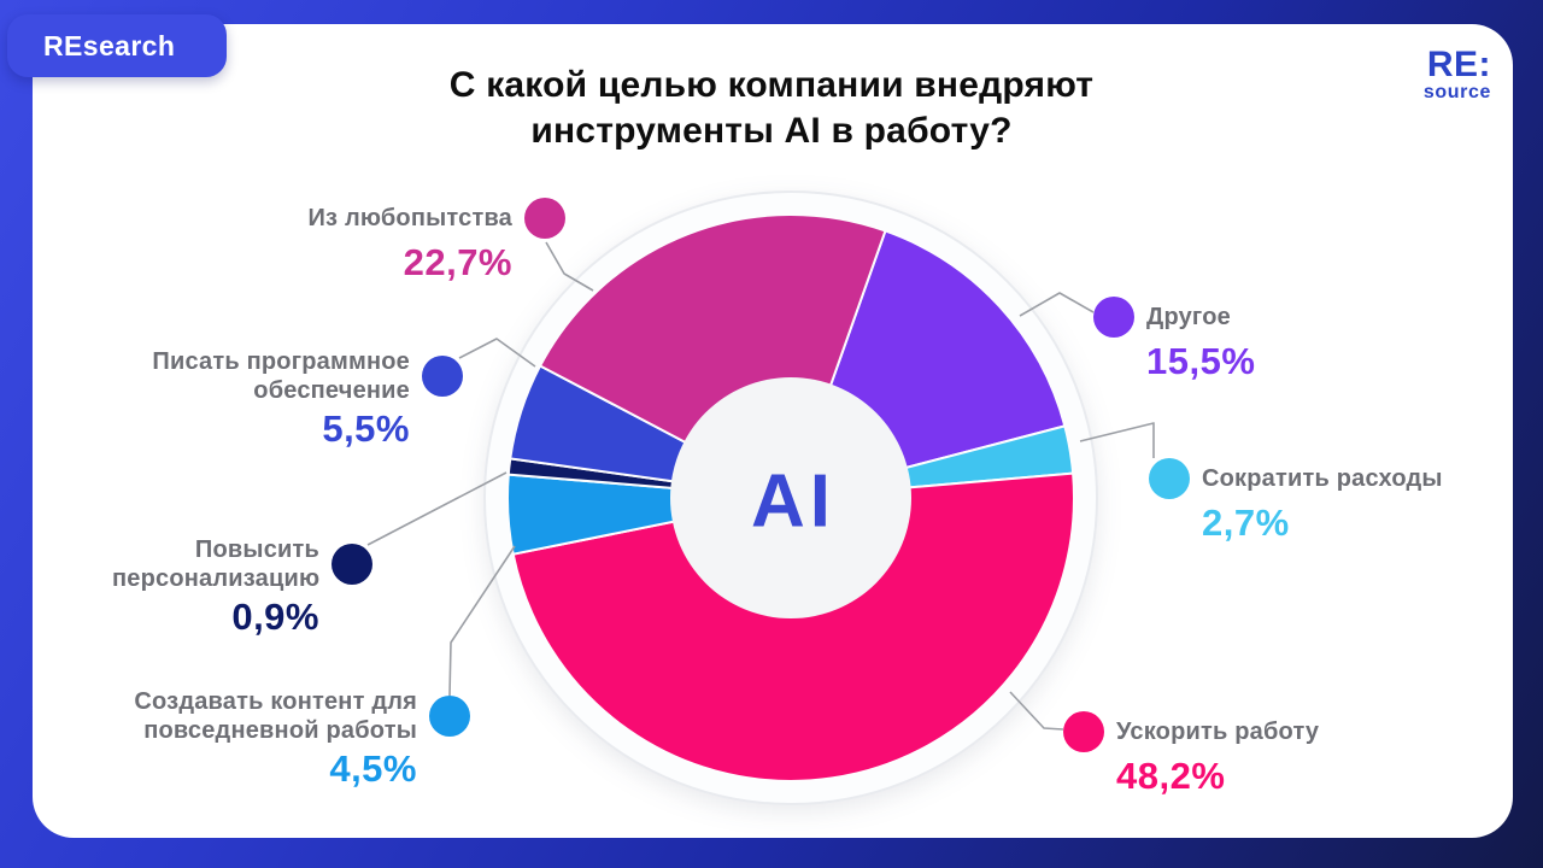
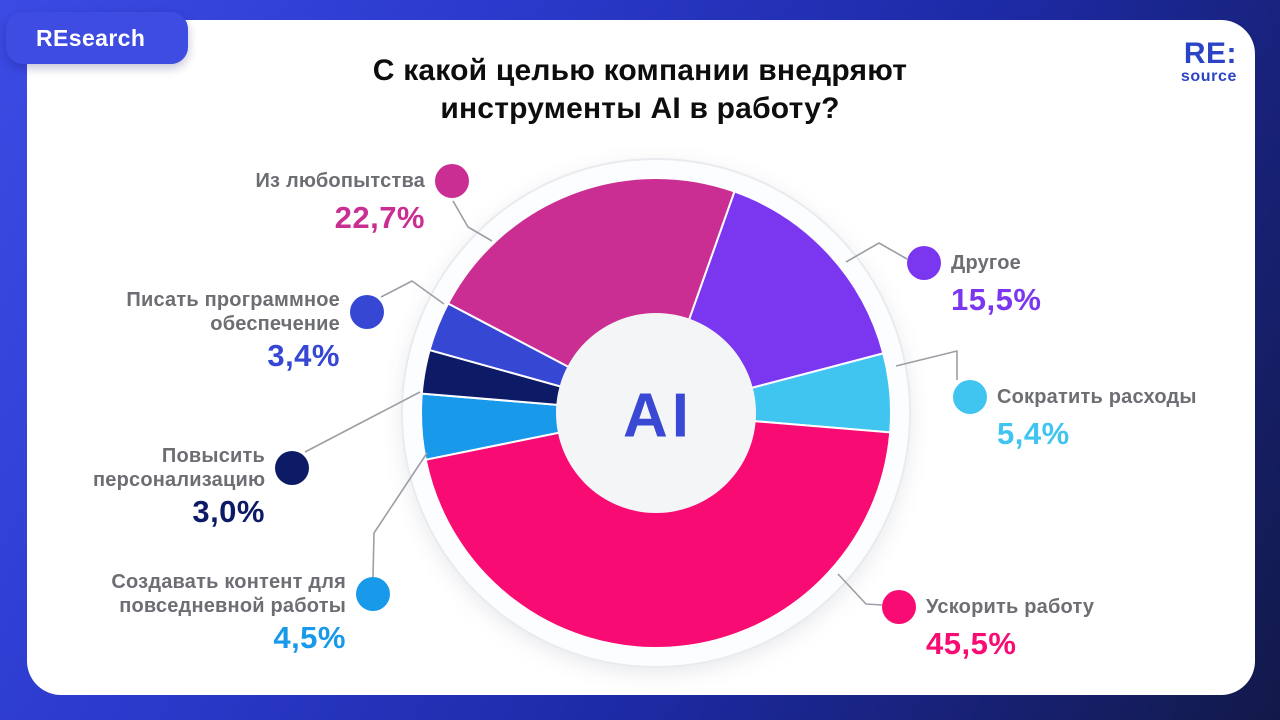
Сократить расходы: 2,7% -> 5,4%
Ускорить работу: 48,2% -> 45,5%
Повысить персонализацию: 0,9% -> 3,0%
Писать программное обеспечение: 5,5% -> 3,4%
